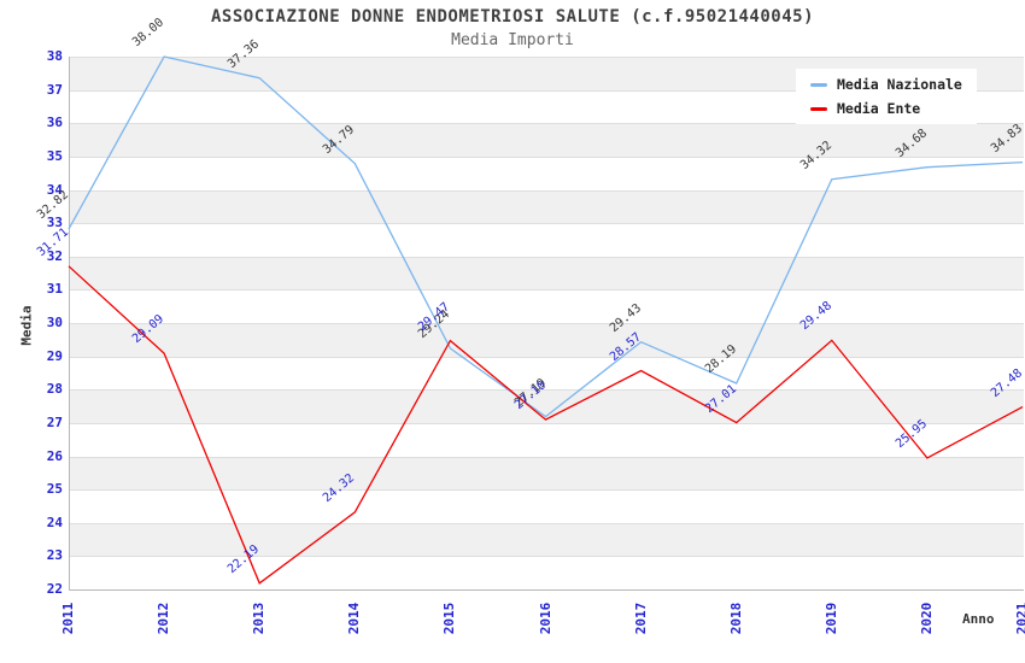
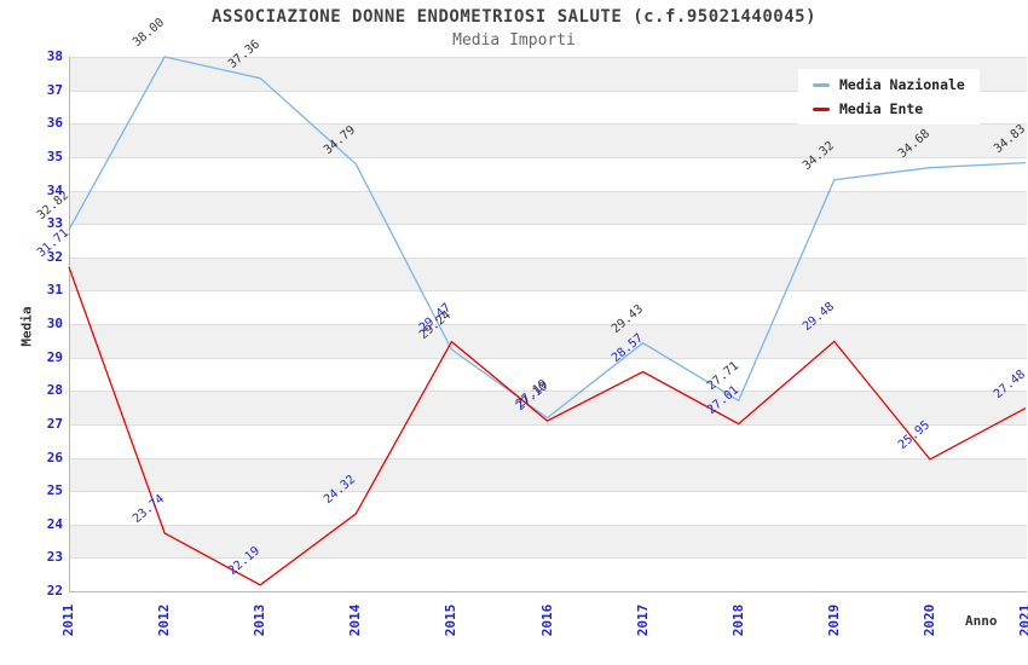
Media Ente/2012: 29.09 -> 23.74
Media Nazionale/2018: 28.19 -> 27.71
